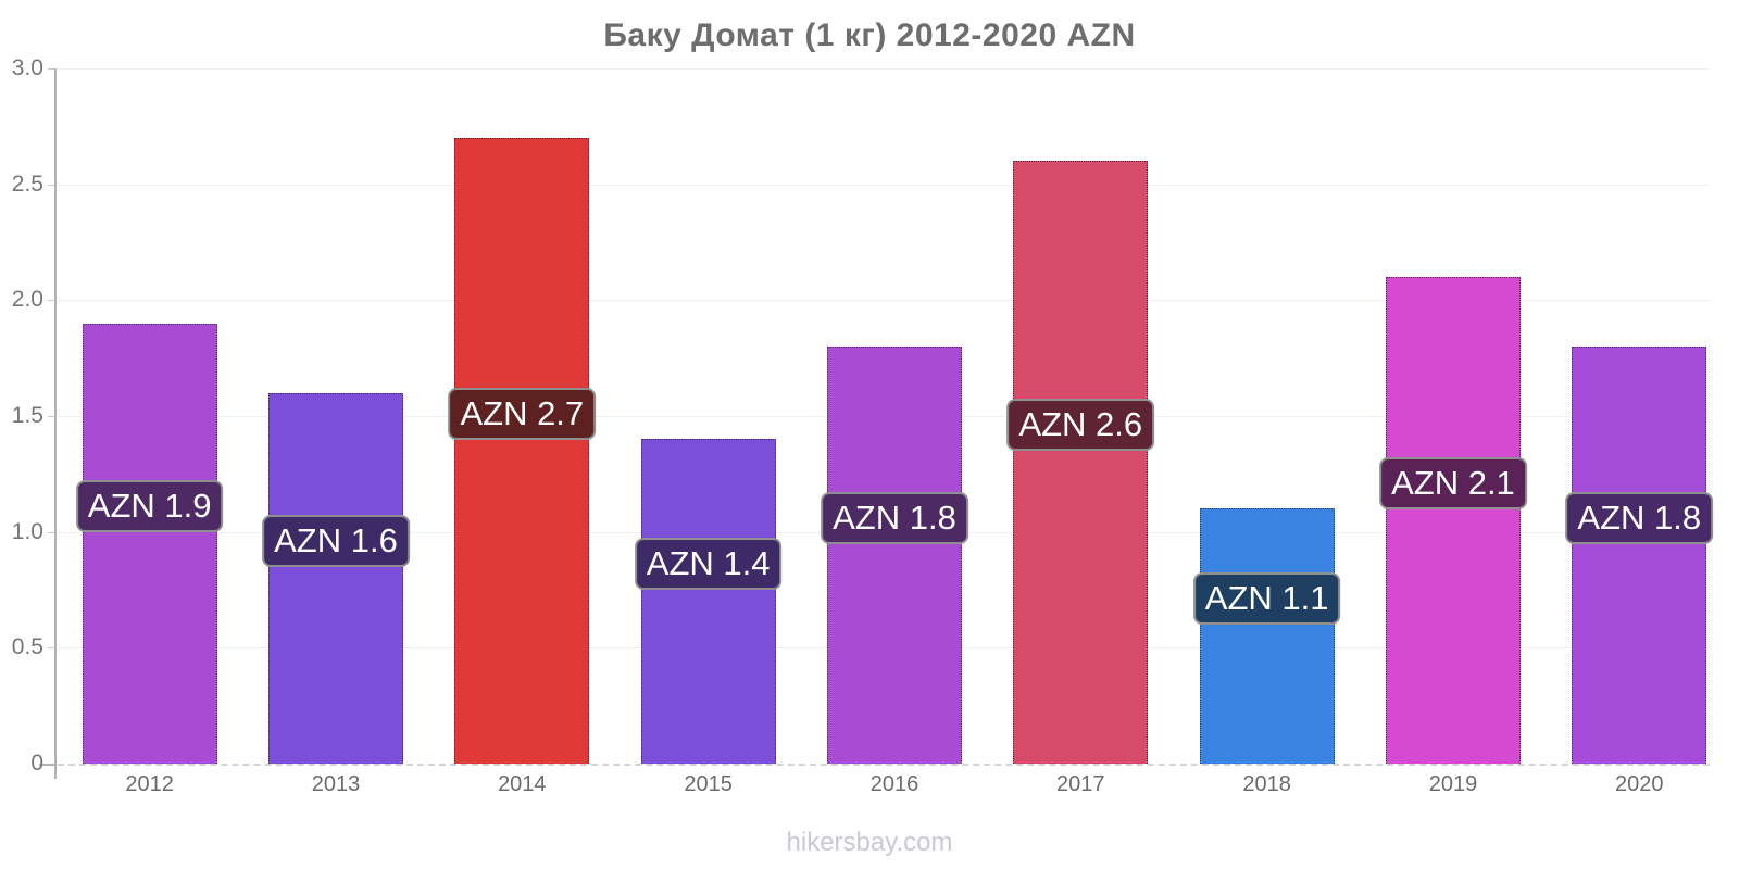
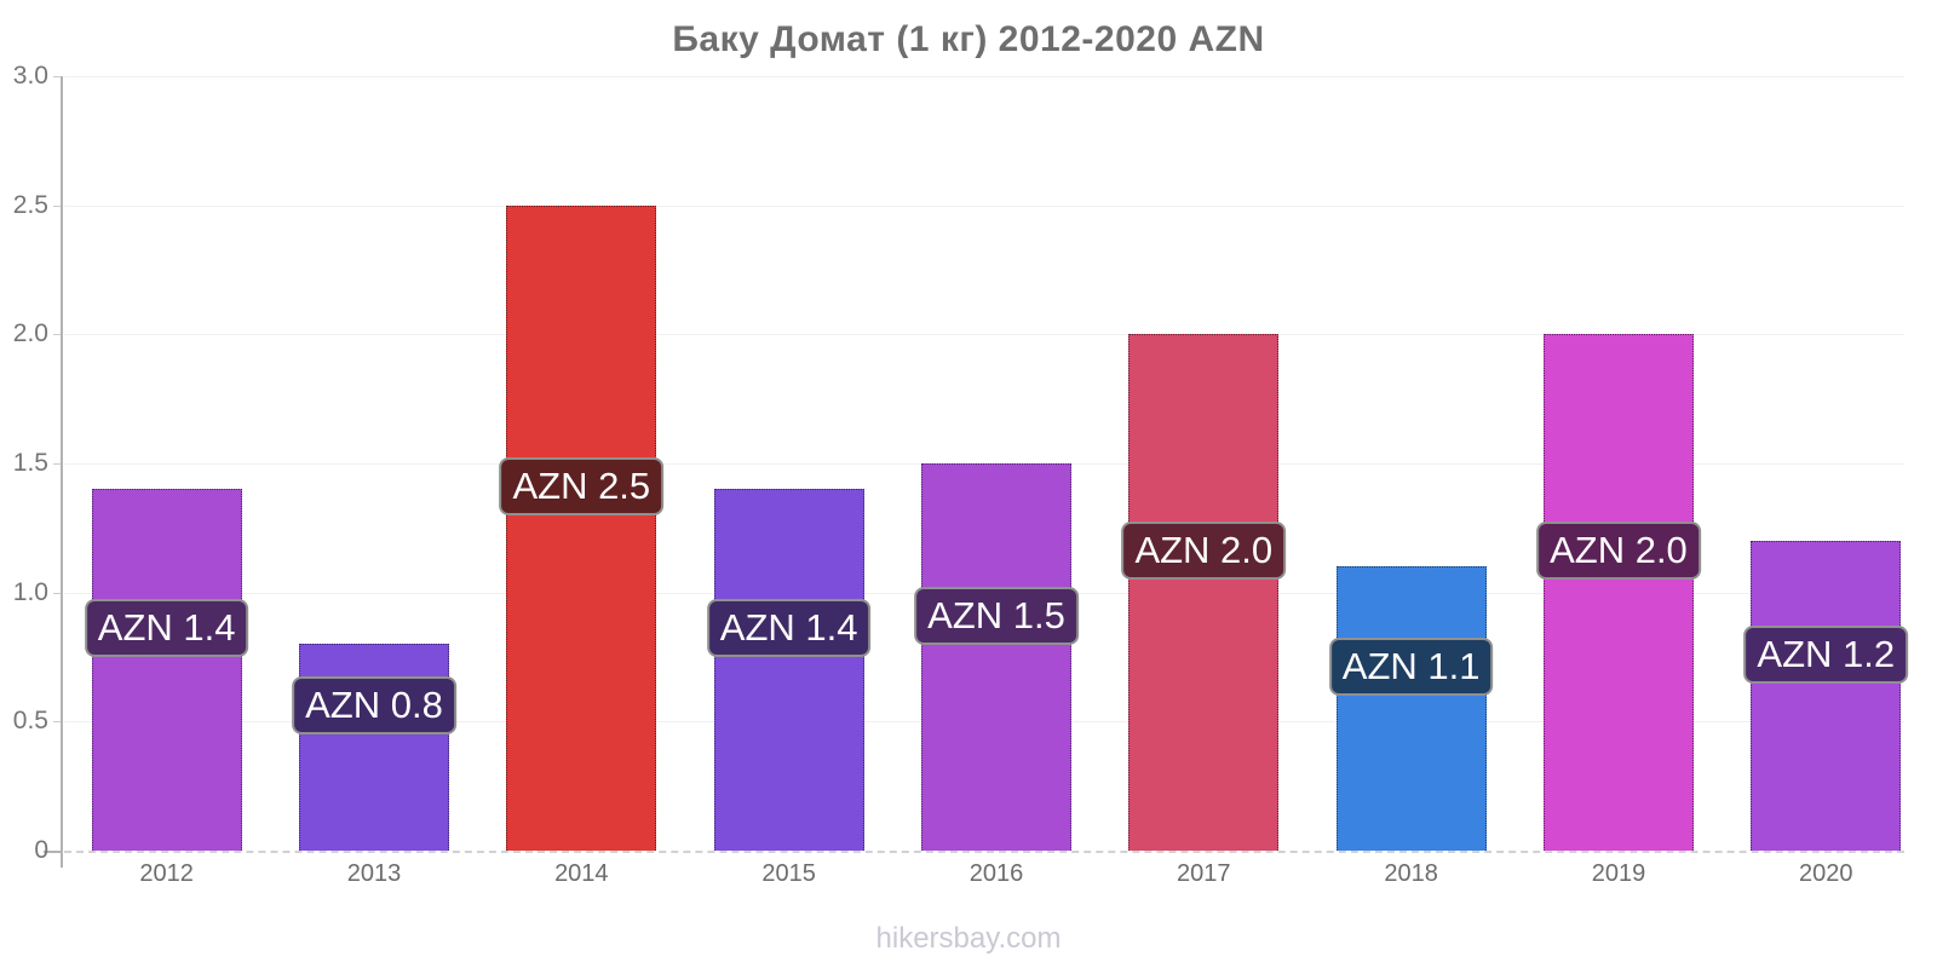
2012: 1.9 -> 1.4
2013: 1.6 -> 0.8
2014: 2.7 -> 2.5
2016: 1.8 -> 1.5
2017: 2.6 -> 2.0
2019: 2.1 -> 2.0
2020: 1.8 -> 1.2
